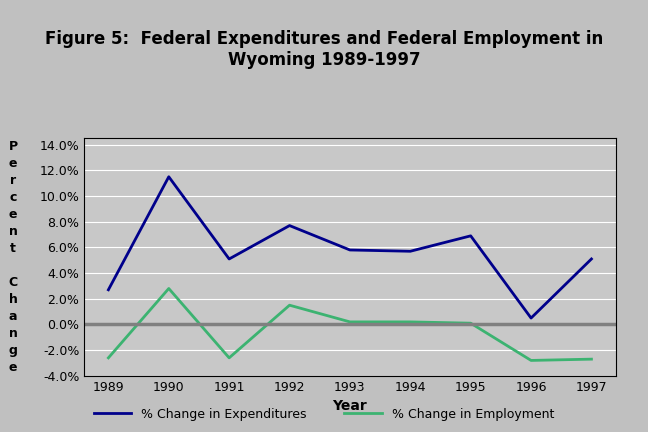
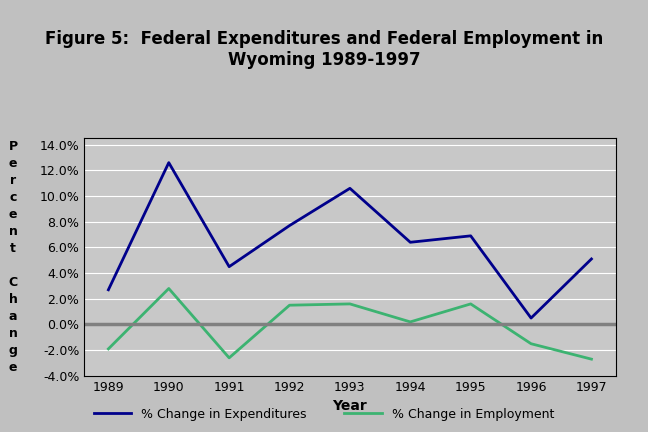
% Change in Employment/1989: -2.6% -> -1.9%
% Change in Expenditures/1990: 11.5% -> 12.6%
% Change in Expenditures/1991: 5.1% -> 4.5%
% Change in Expenditures/1993: 5.8% -> 10.6%
% Change in Employment/1993: 0.2% -> 1.6%
% Change in Expenditures/1994: 5.7% -> 6.4%
% Change in Employment/1995: 0.1% -> 1.6%
% Change in Employment/1996: -2.8% -> -1.5%
